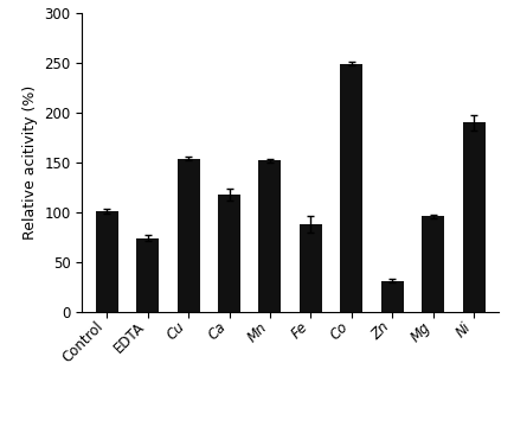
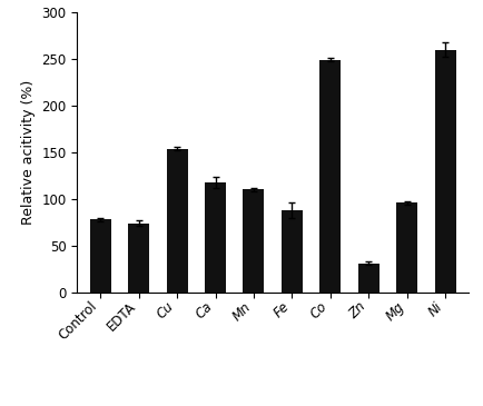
Control: 101 -> 78
Mn: 152 -> 110
Ni: 190 -> 260
